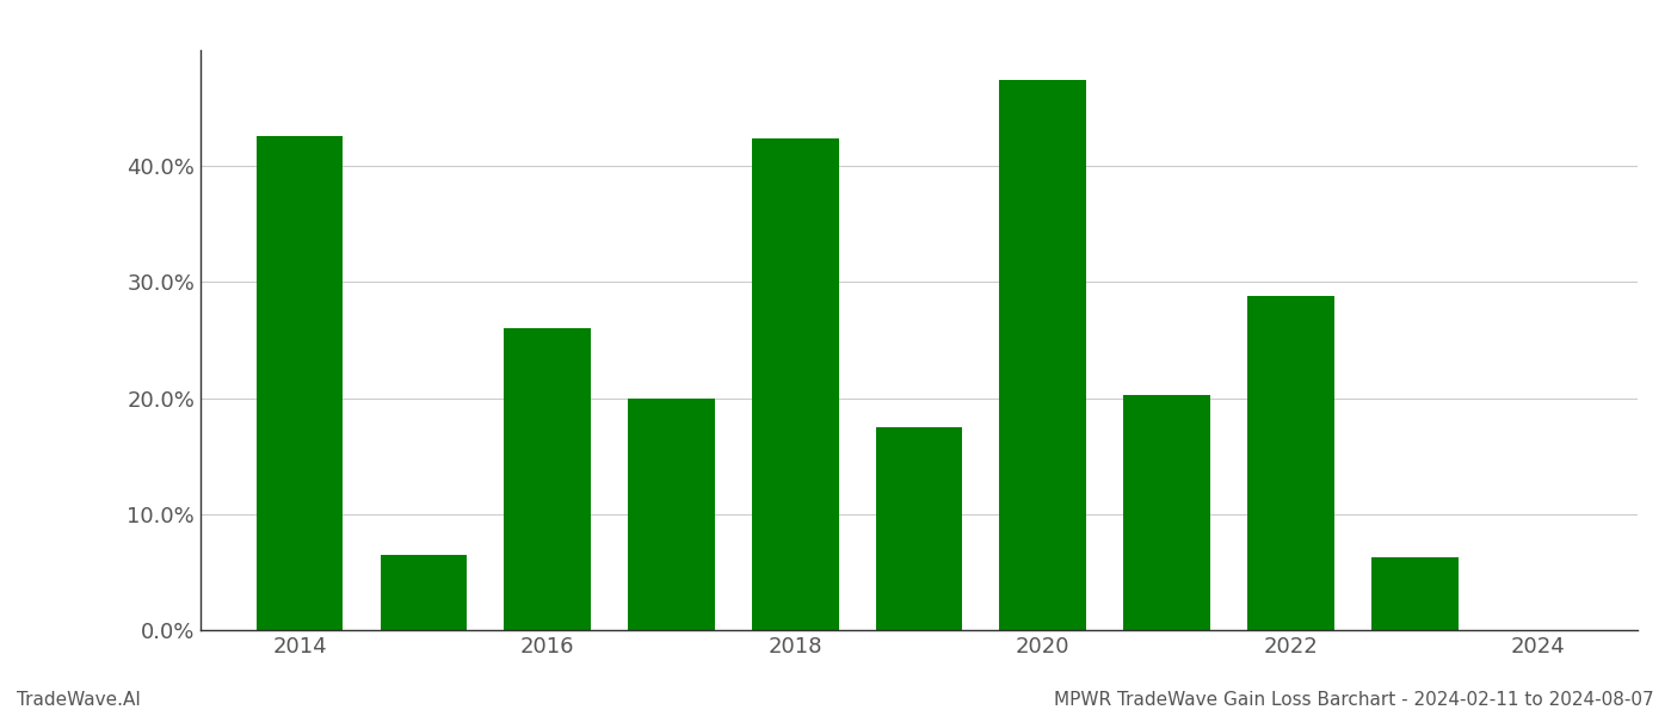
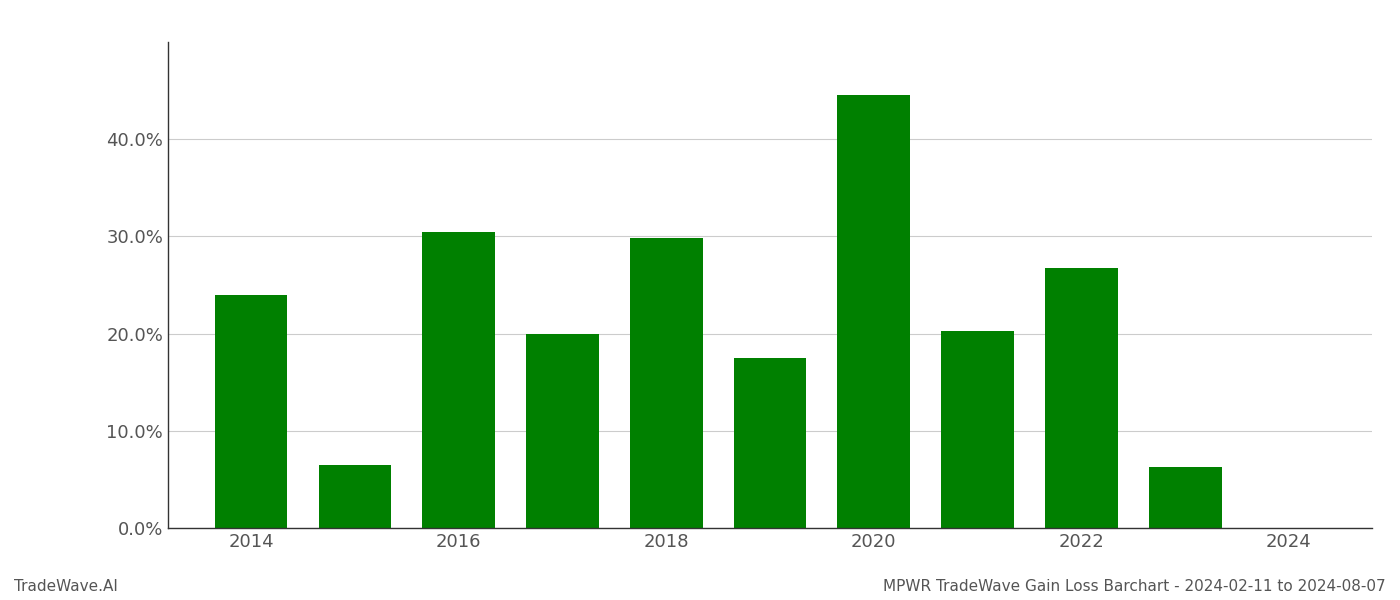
2014: 42.6% -> 24.0%
2016: 26.0% -> 30.5%
2018: 42.4% -> 29.8%
2020: 47.4% -> 44.5%
2022: 28.8% -> 26.8%
